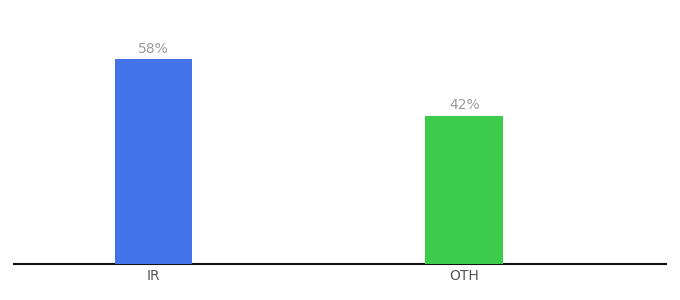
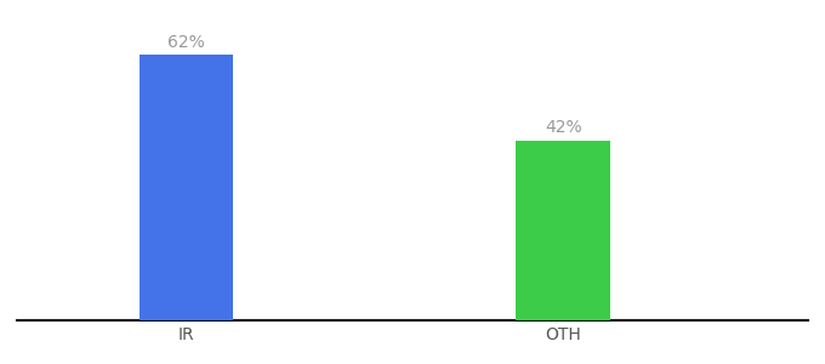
IR: 58% -> 62%
